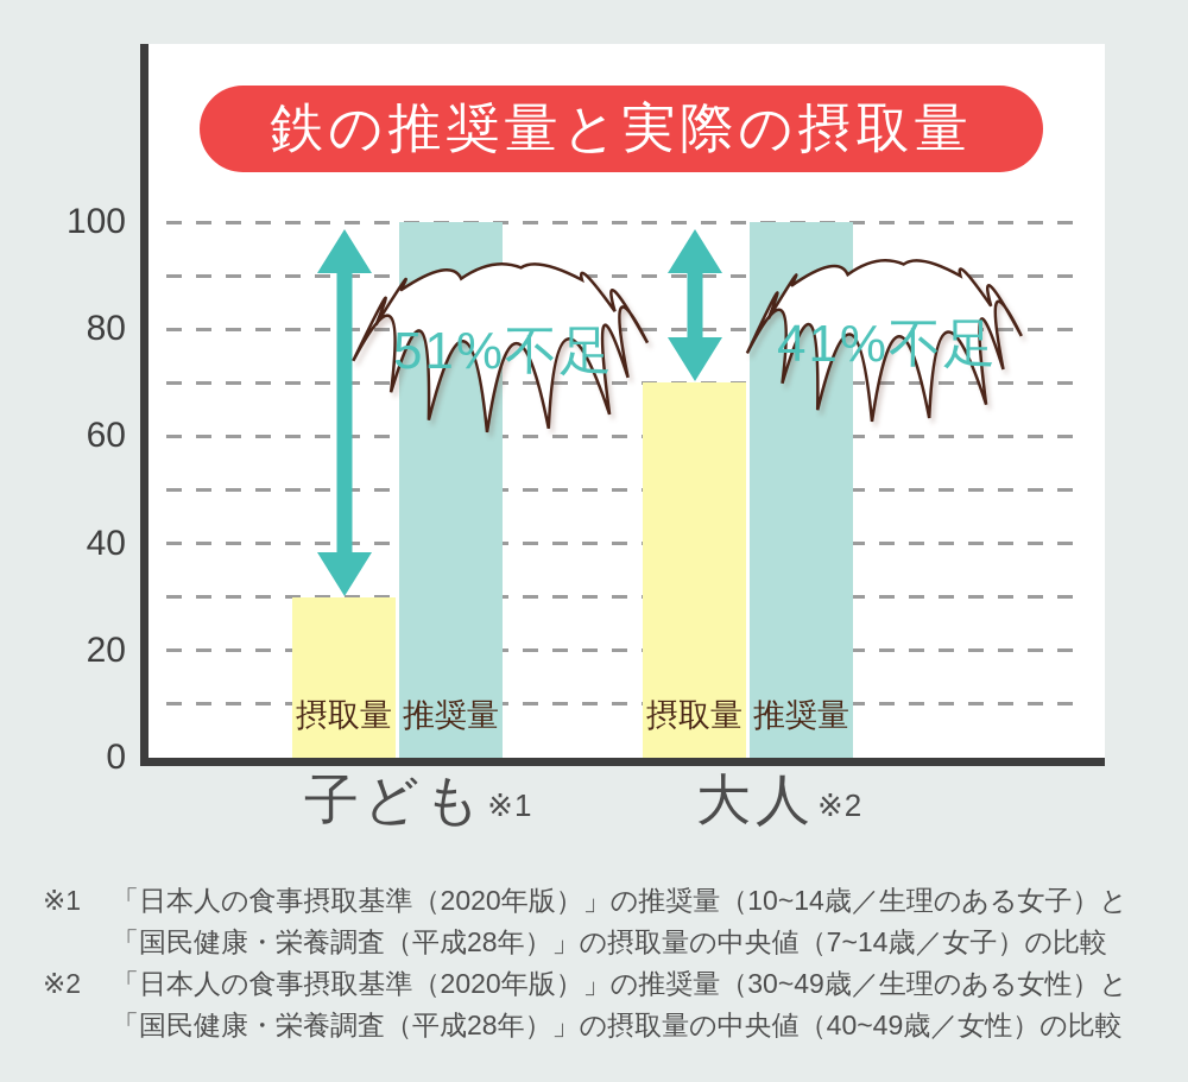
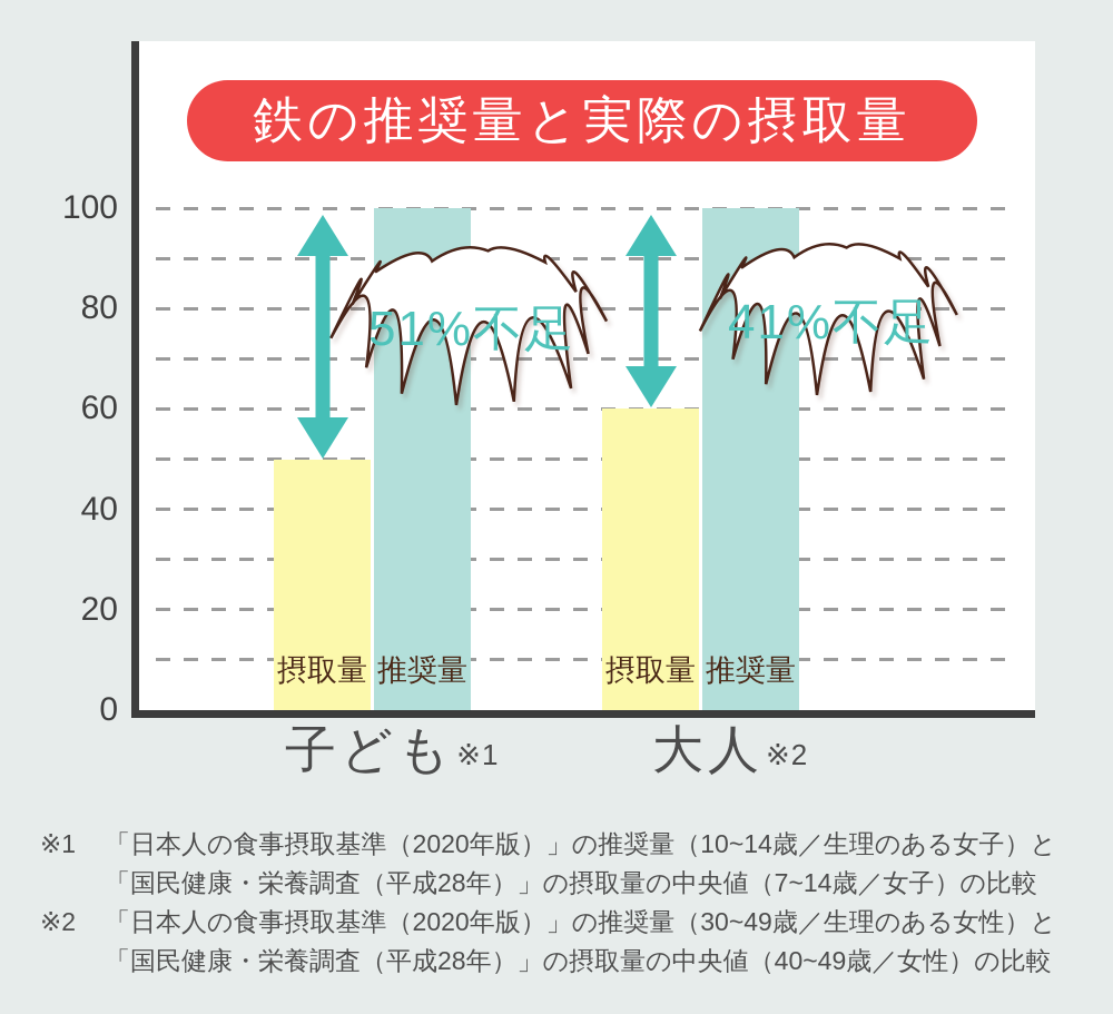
摂取量/子ども: 30 -> 50
摂取量/大人: 70 -> 60
